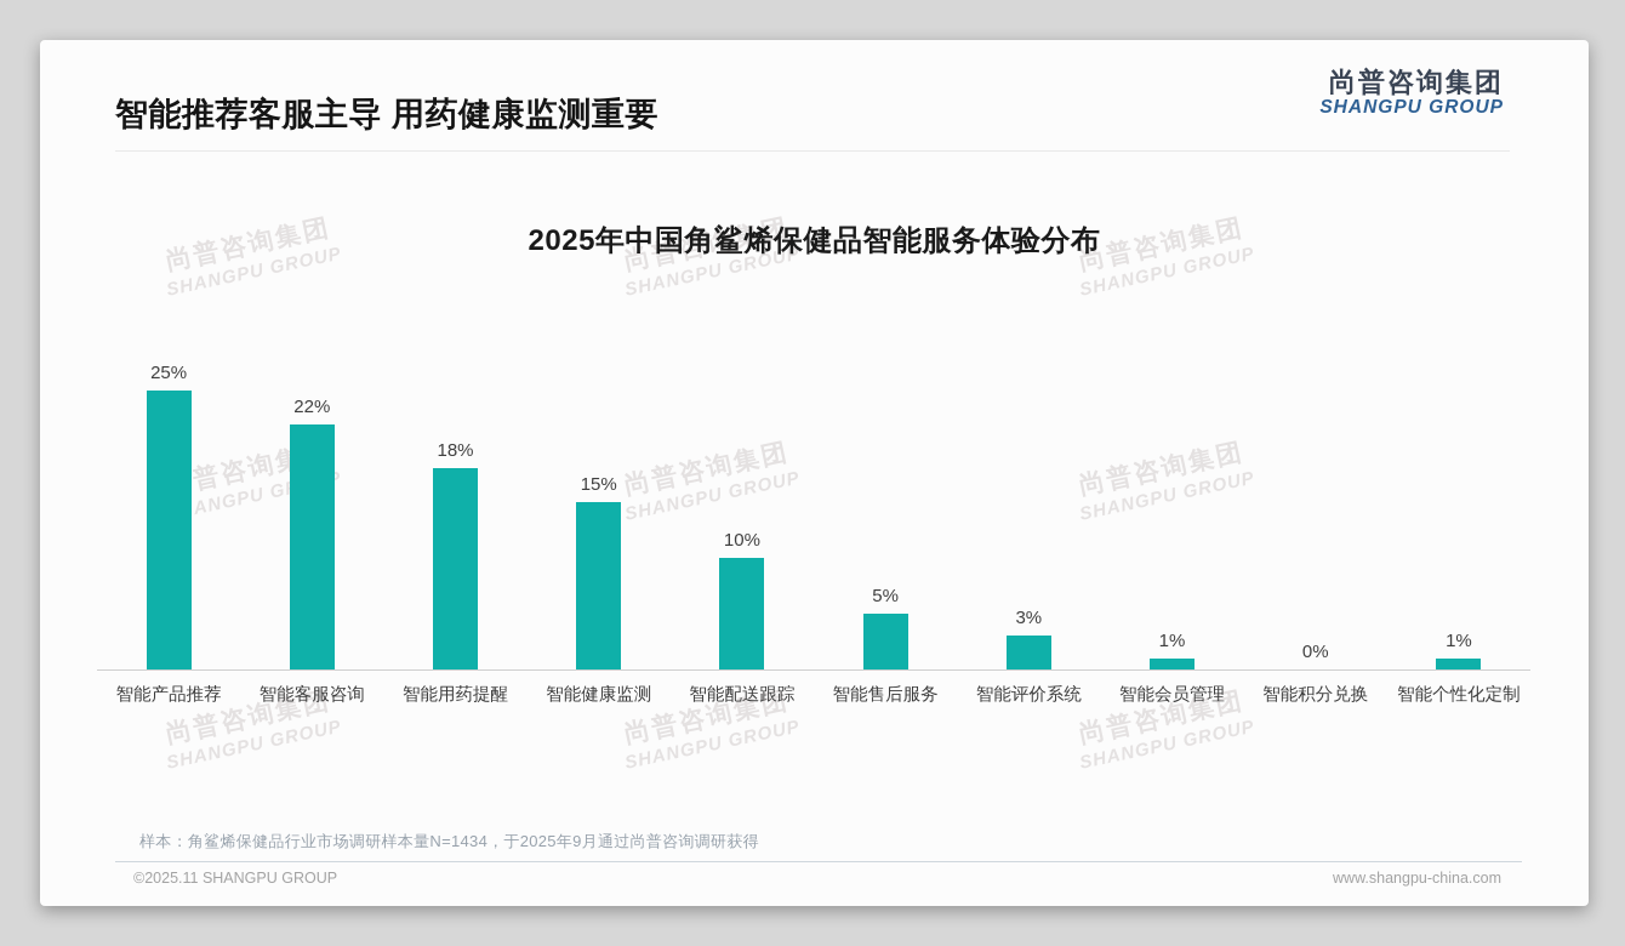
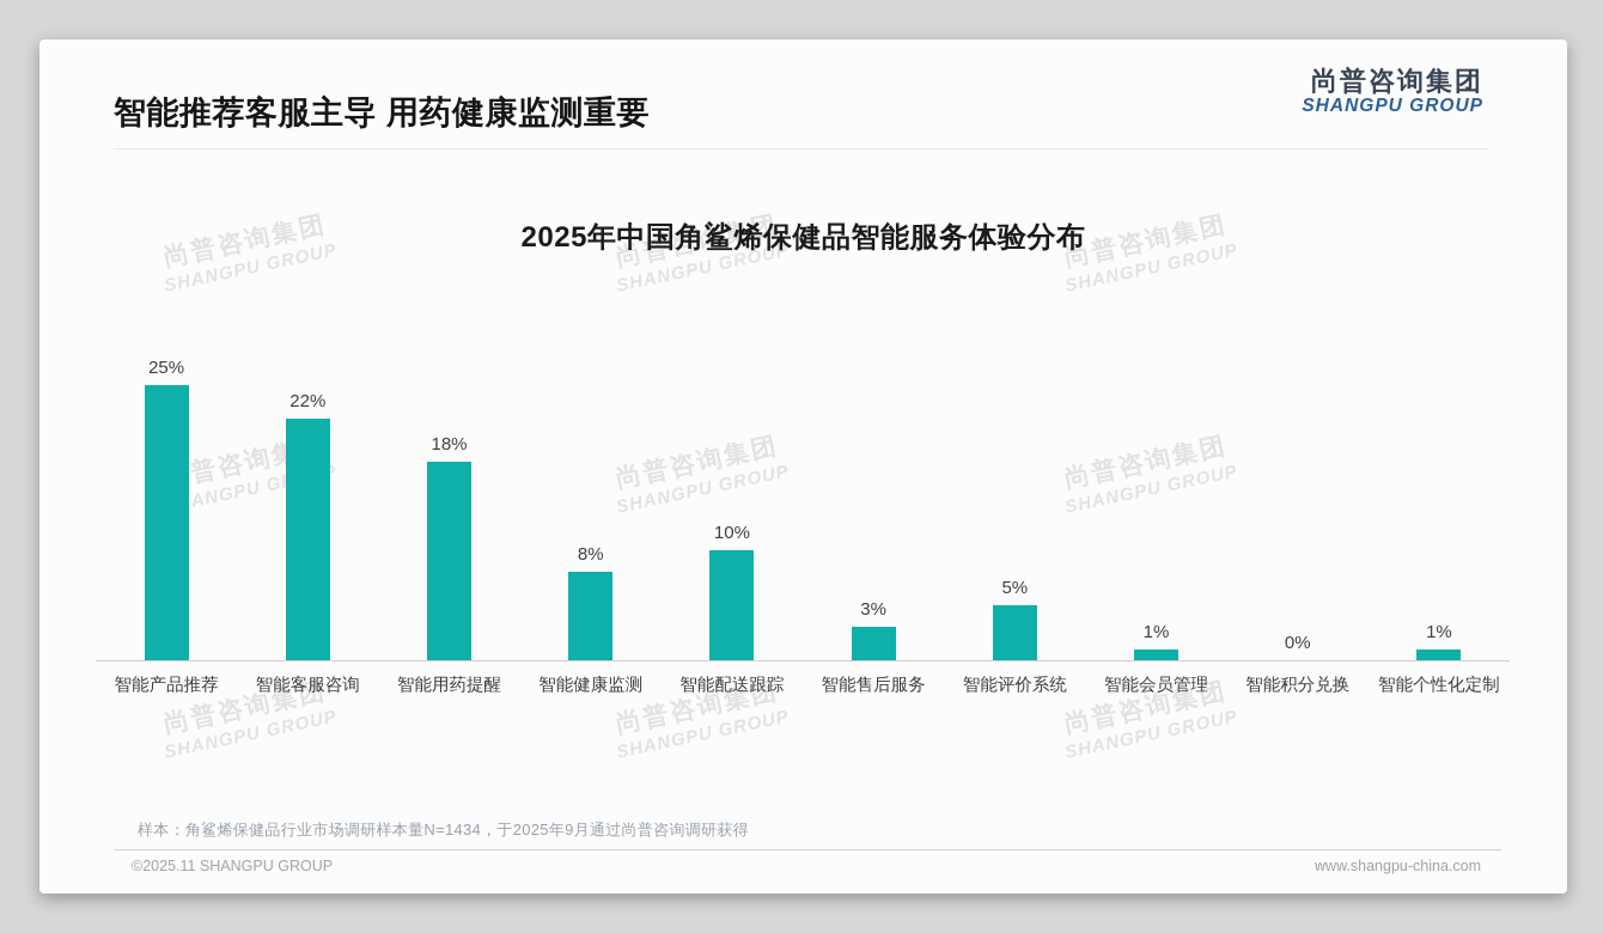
智能健康监测: 15% -> 8%
智能售后服务: 5% -> 3%
智能评价系统: 3% -> 5%
